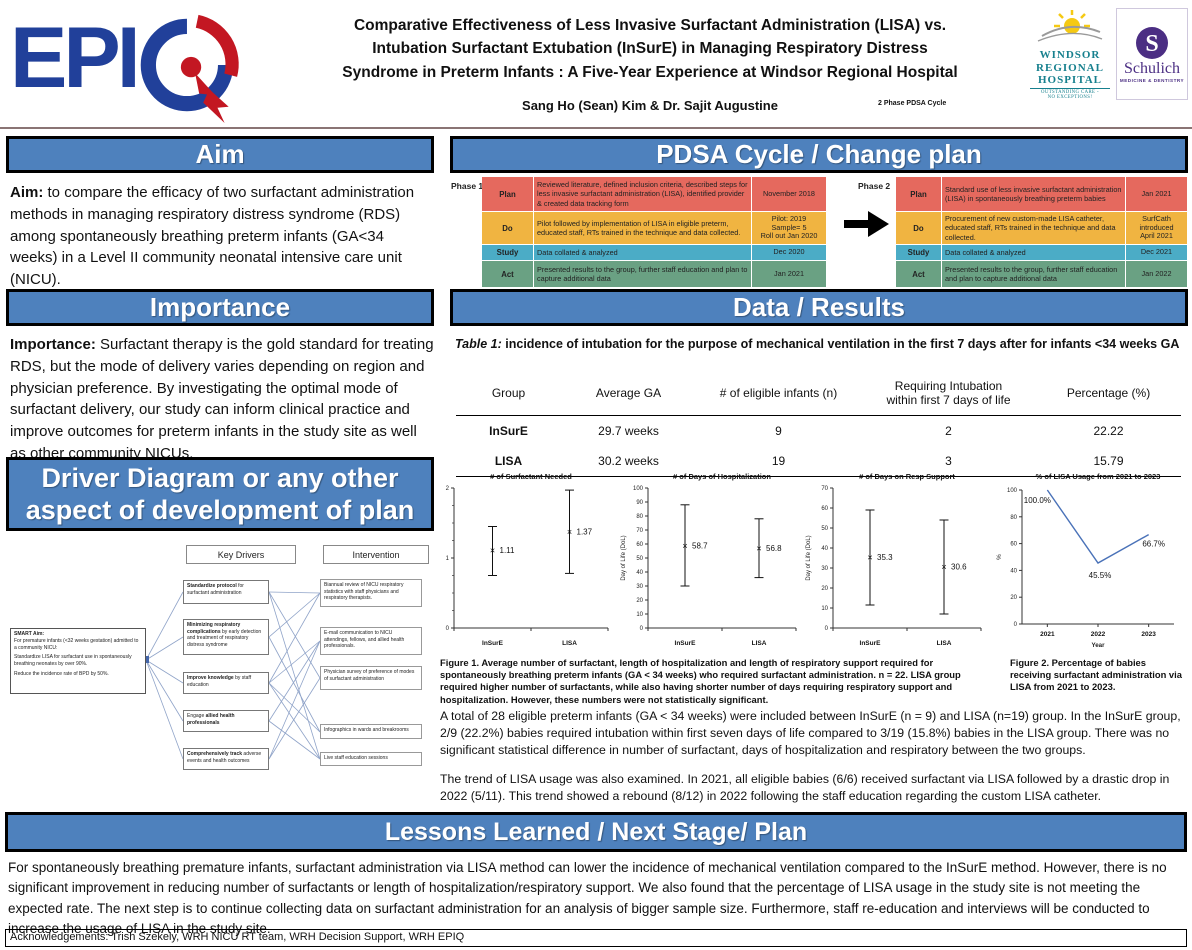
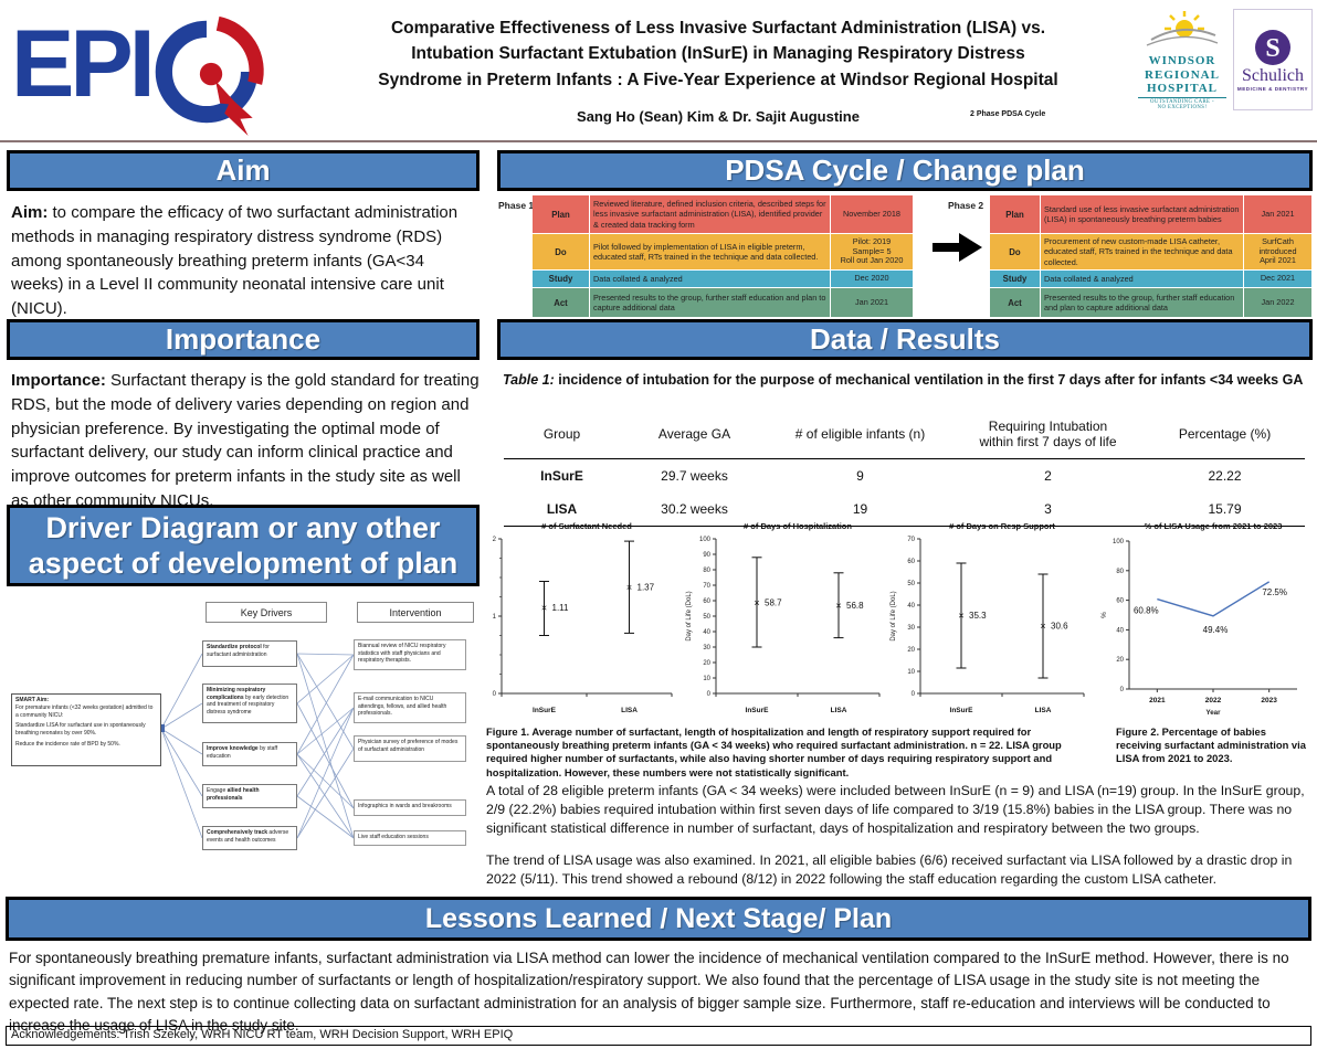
% of LISA Usage from 2021 to 2023/2021: 100.0% -> 60.8%
% of LISA Usage from 2021 to 2023/2022: 45.5% -> 49.4%
% of LISA Usage from 2021 to 2023/2023: 66.7% -> 72.5%
